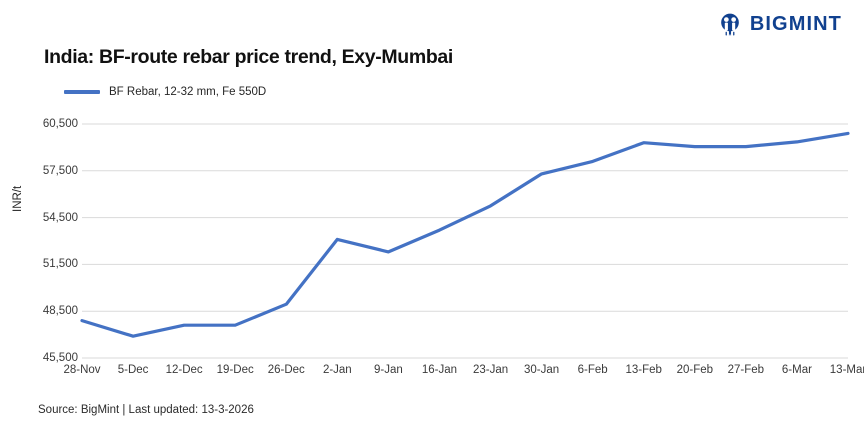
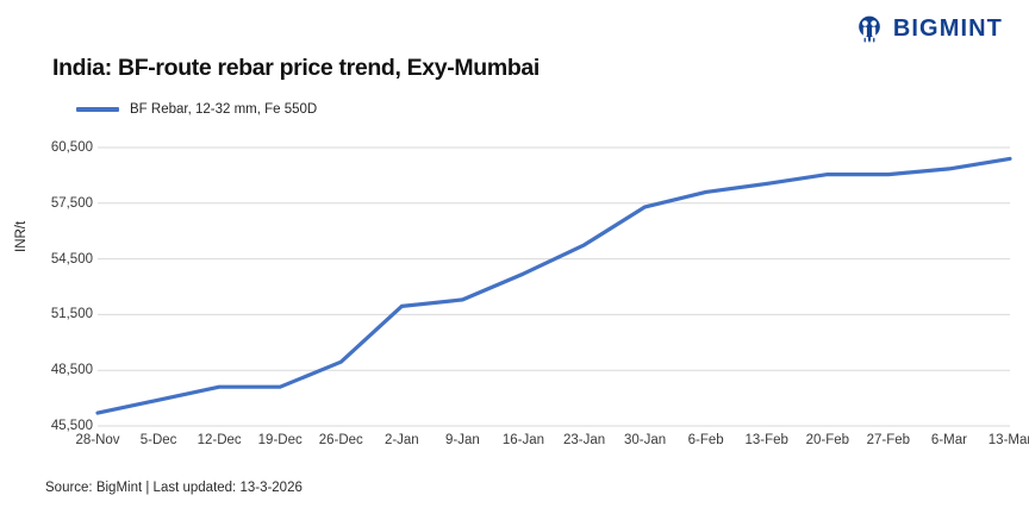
28-Nov: 47900 -> 46200
2-Jan: 53100 -> 52000
13-Feb: 59300 -> 58600
